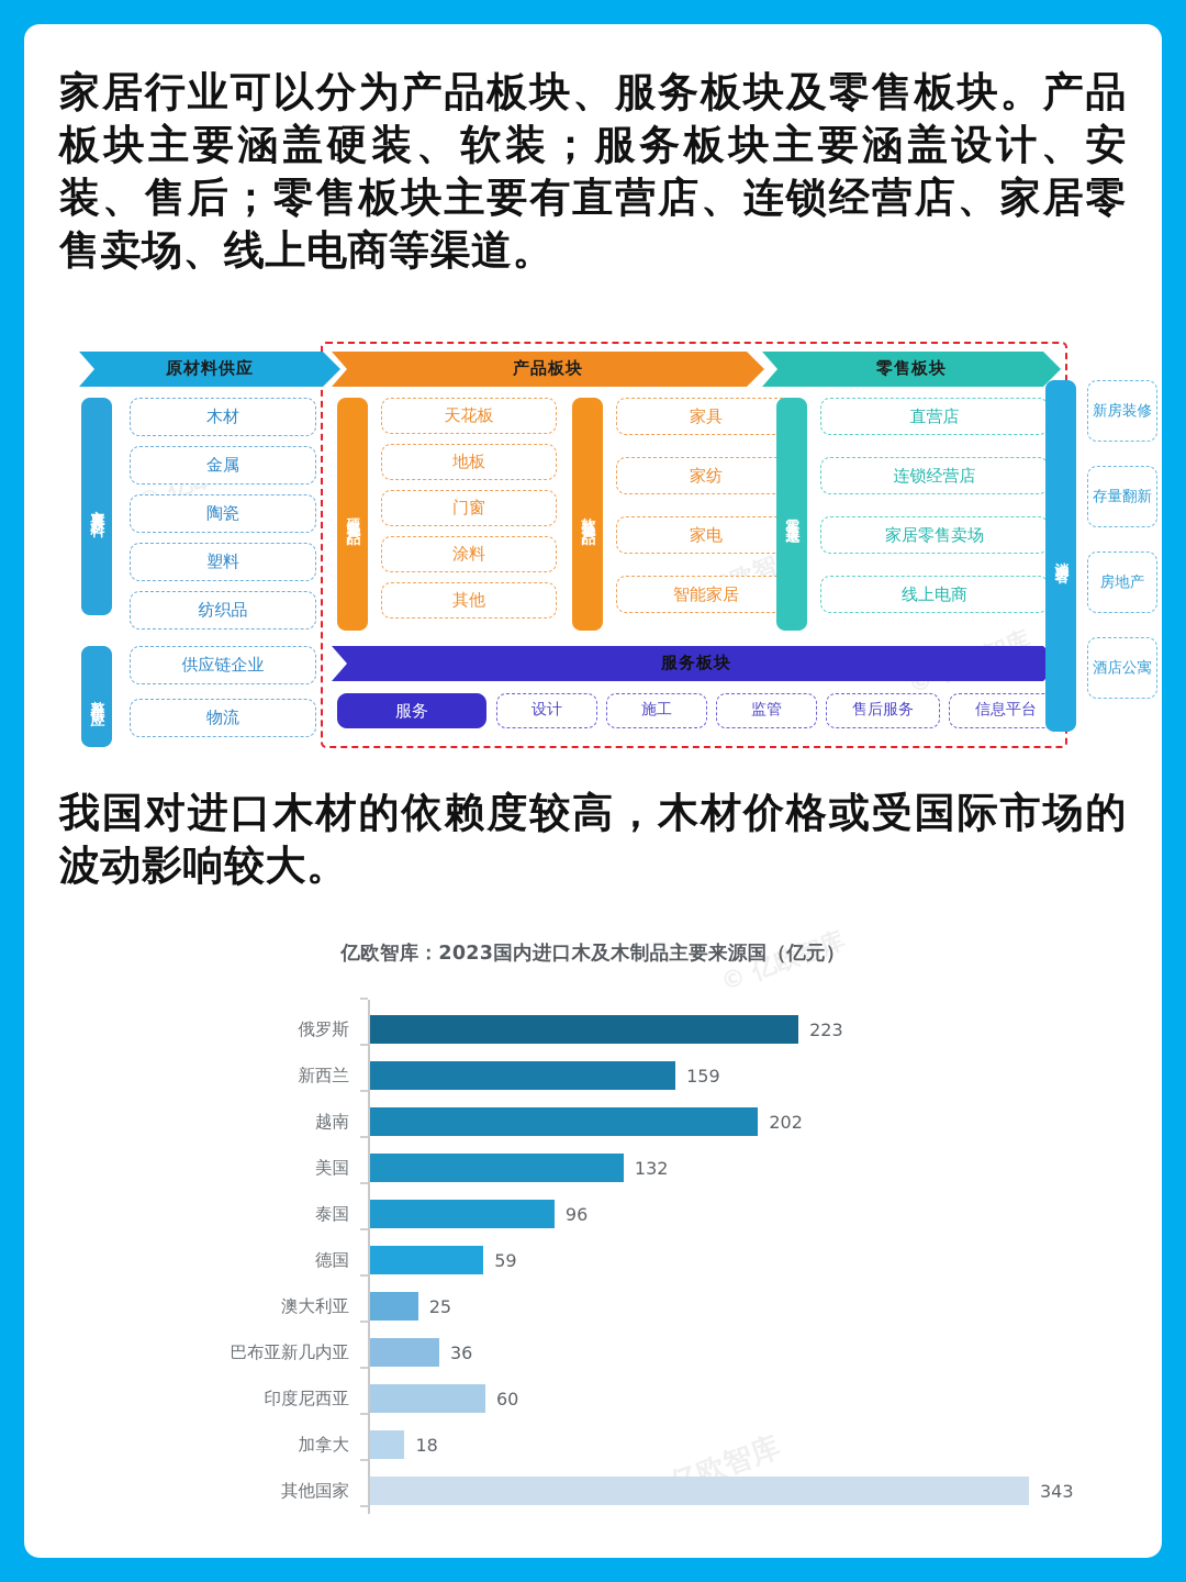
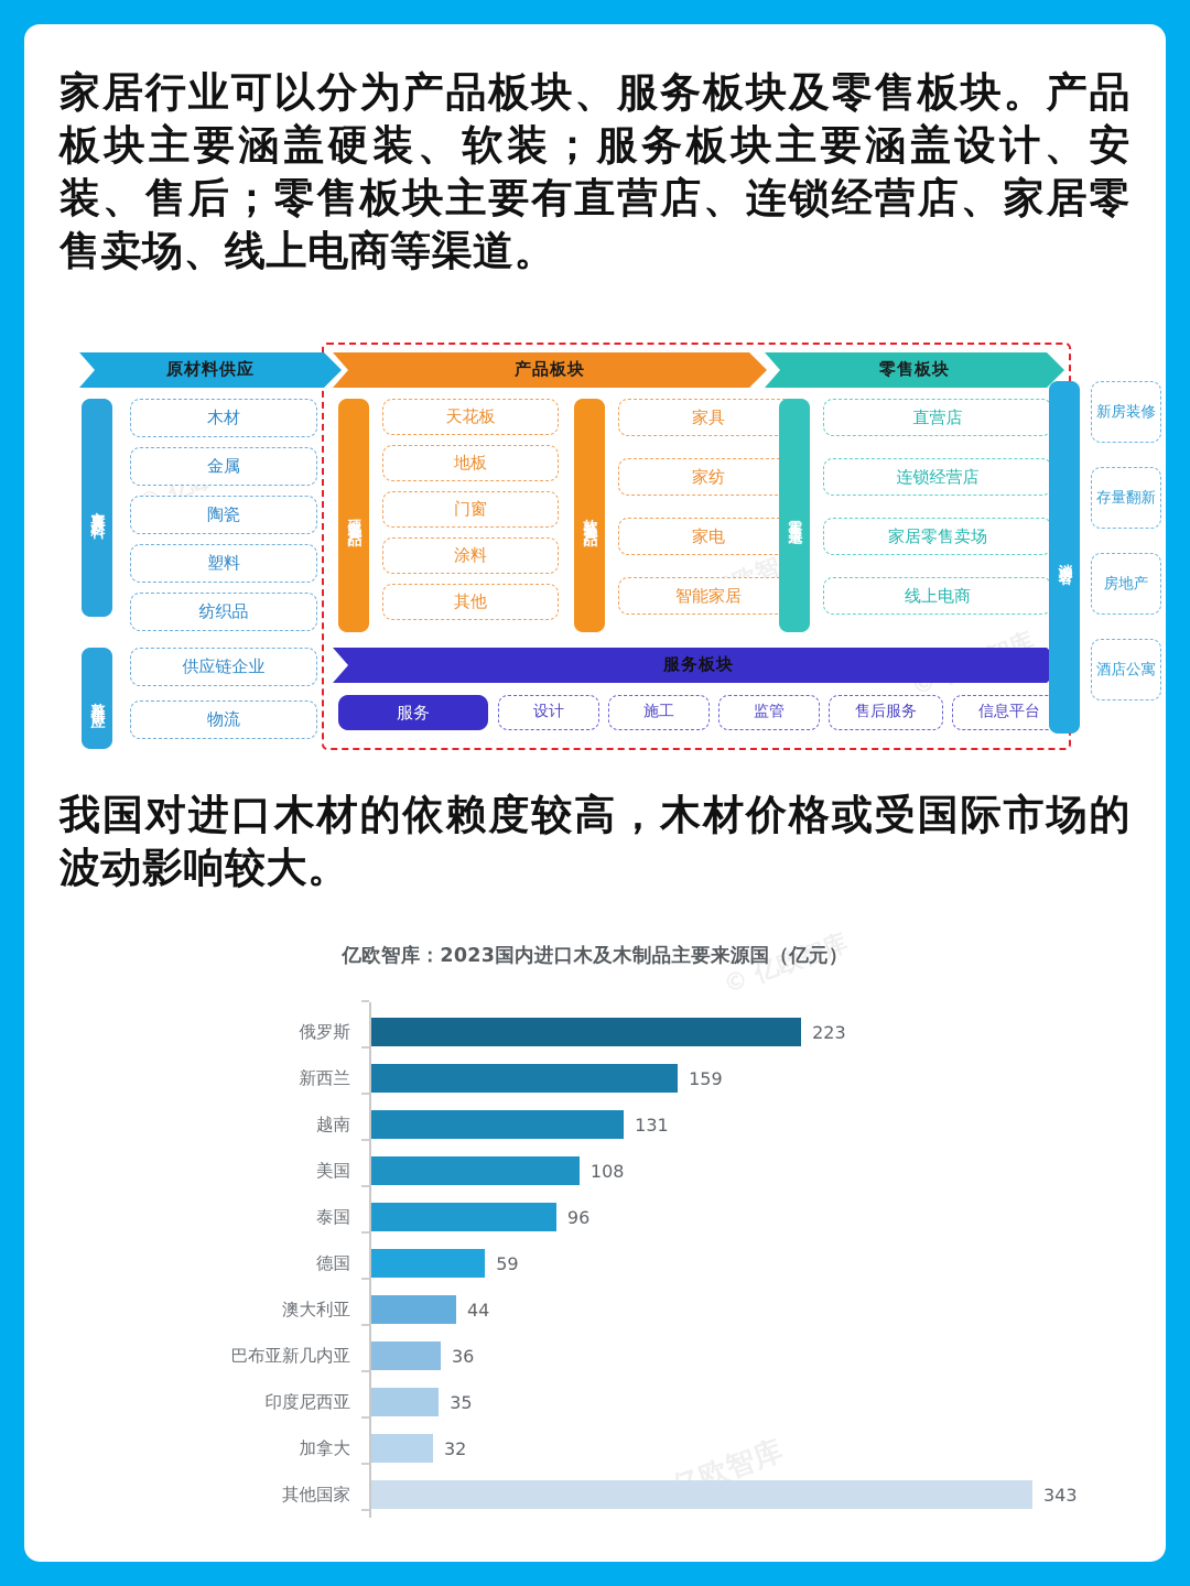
越南: 202 -> 131
美国: 132 -> 108
澳大利亚: 25 -> 44
印度尼西亚: 60 -> 35
加拿大: 18 -> 32
